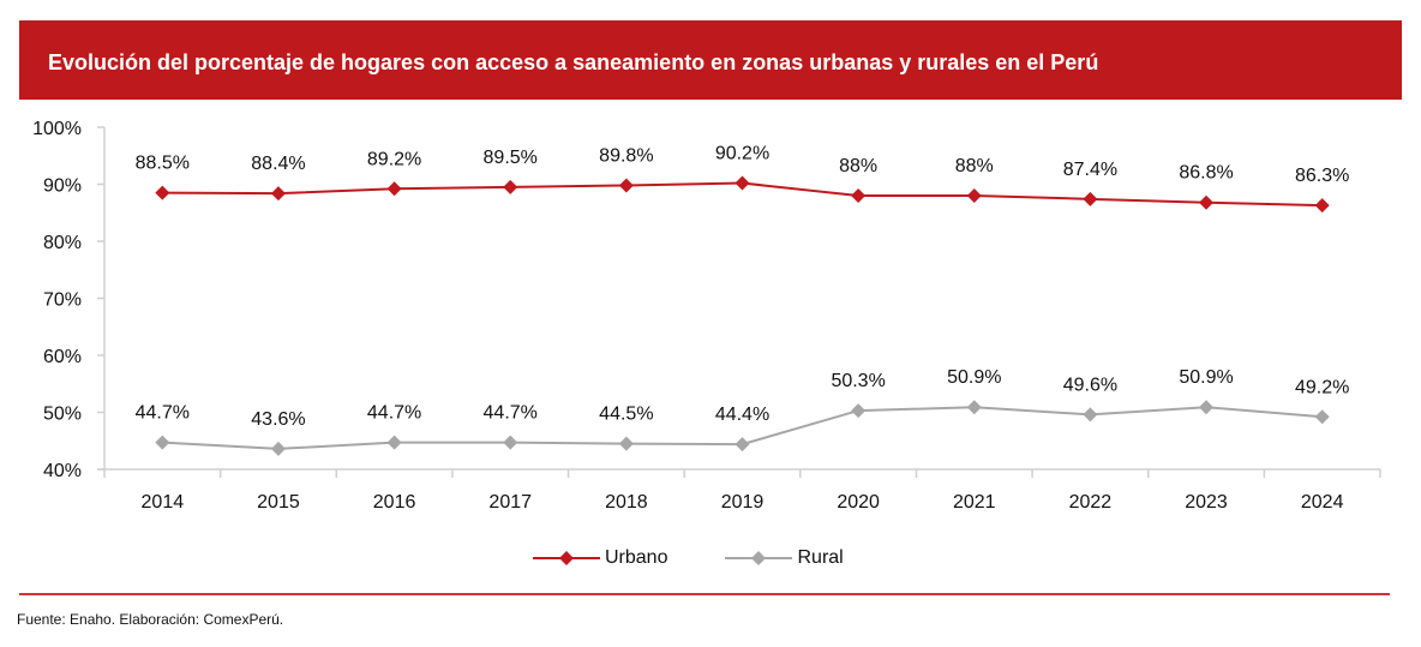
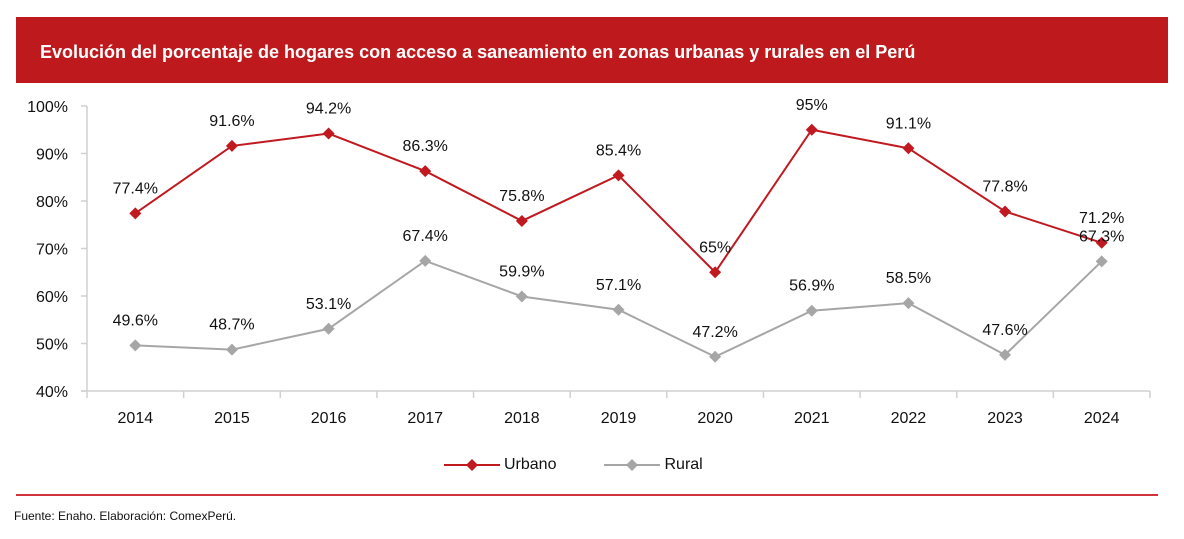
Urbano/2014: 88.5% -> 77.4%
Rural/2014: 44.7% -> 49.6%
Urbano/2015: 88.4% -> 91.6%
Rural/2015: 43.6% -> 48.7%
Urbano/2016: 89.2% -> 94.2%
Rural/2016: 44.7% -> 53.1%
Urbano/2017: 89.5% -> 86.3%
Rural/2017: 44.7% -> 67.4%
Urbano/2018: 89.8% -> 75.8%
Rural/2018: 44.5% -> 59.9%
Urbano/2019: 90.2% -> 85.4%
Rural/2019: 44.4% -> 57.1%
Urbano/2020: 88% -> 65%
Rural/2020: 50.3% -> 47.2%
Urbano/2021: 88% -> 95%
Rural/2021: 50.9% -> 56.9%
Urbano/2022: 87.4% -> 91.1%
Rural/2022: 49.6% -> 58.5%
Urbano/2023: 86.8% -> 77.8%
Rural/2023: 50.9% -> 47.6%
Urbano/2024: 86.3% -> 71.2%
Rural/2024: 49.2% -> 67.3%
